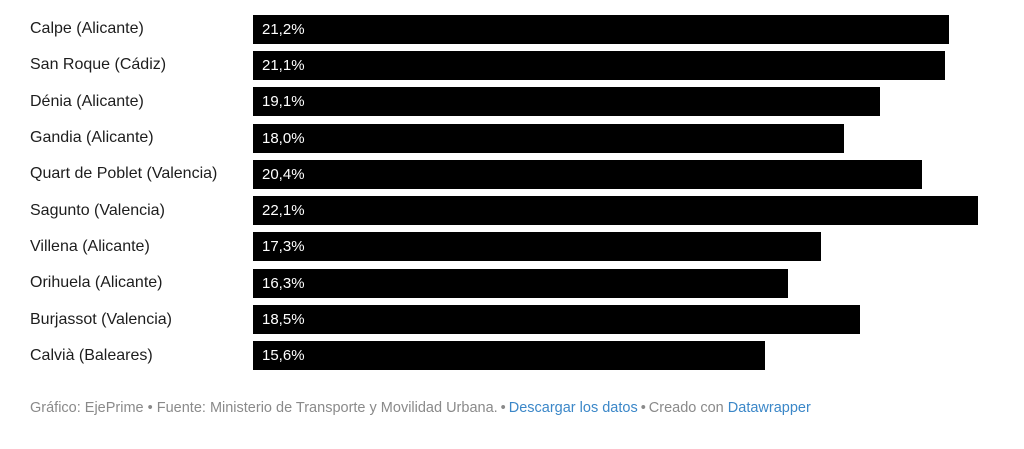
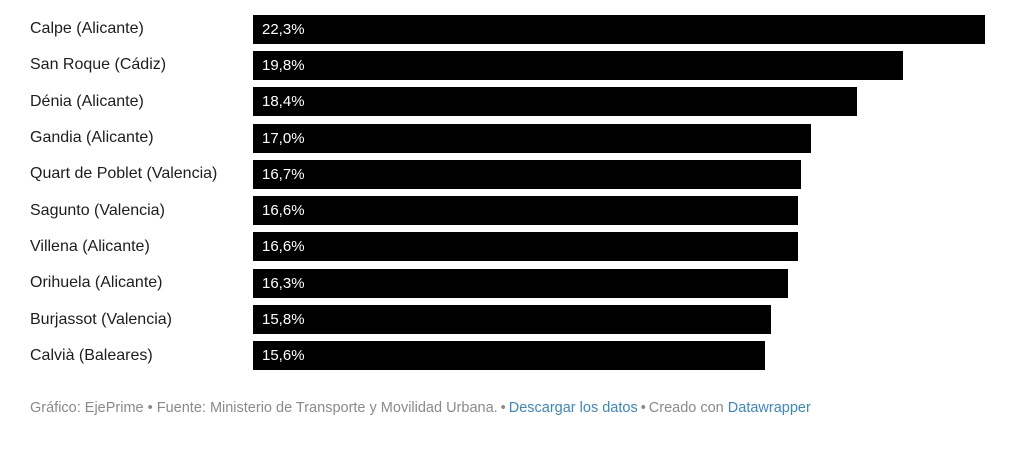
Calpe (Alicante): 21,2% -> 22,3%
San Roque (Cádiz): 21,1% -> 19,8%
Dénia (Alicante): 19,1% -> 18,4%
Gandia (Alicante): 18,0% -> 17,0%
Quart de Poblet (Valencia): 20,4% -> 16,7%
Sagunto (Valencia): 22,1% -> 16,6%
Villena (Alicante): 17,3% -> 16,6%
Burjassot (Valencia): 18,5% -> 15,8%
